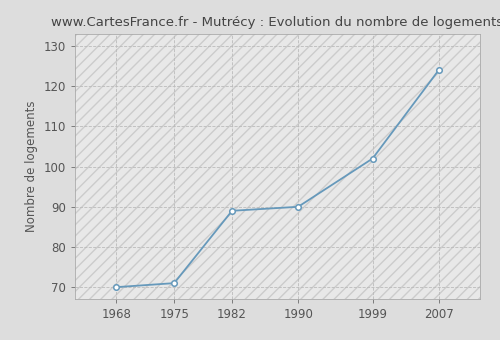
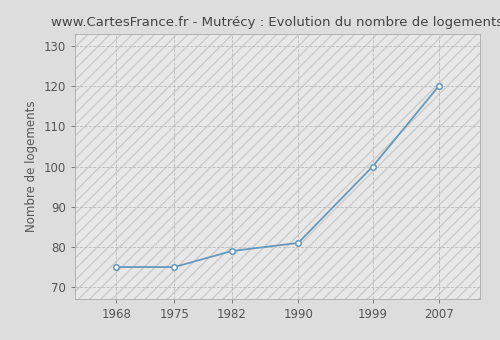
1968: 70 -> 75
1975: 71 -> 75
1982: 89 -> 79
1990: 90 -> 81
1999: 102 -> 100
2007: 124 -> 120
